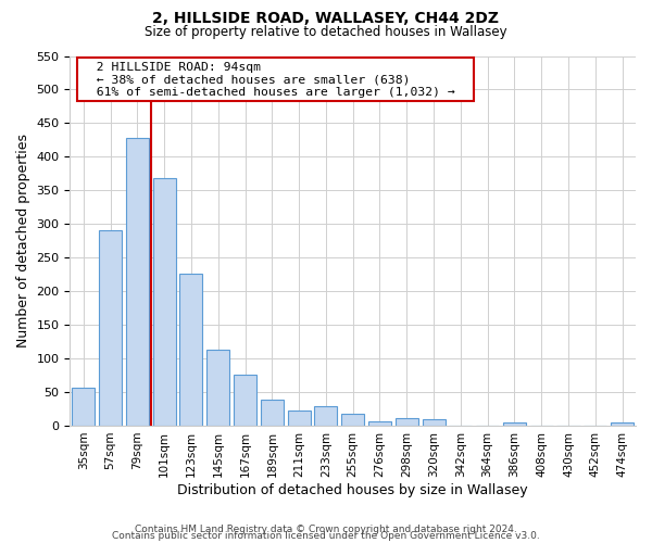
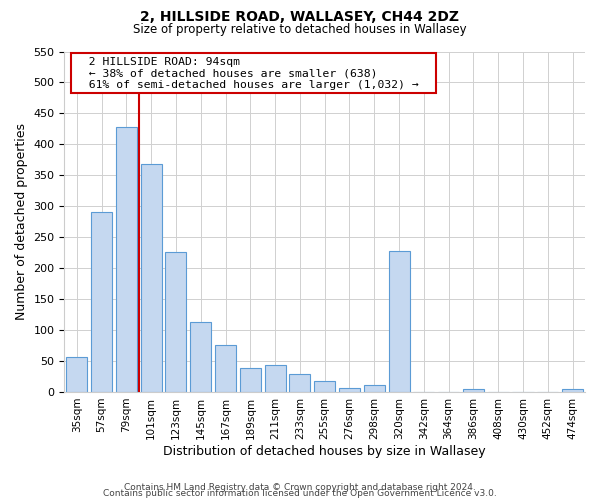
211sqm: 22 -> 44
320sqm: 9 -> 228
